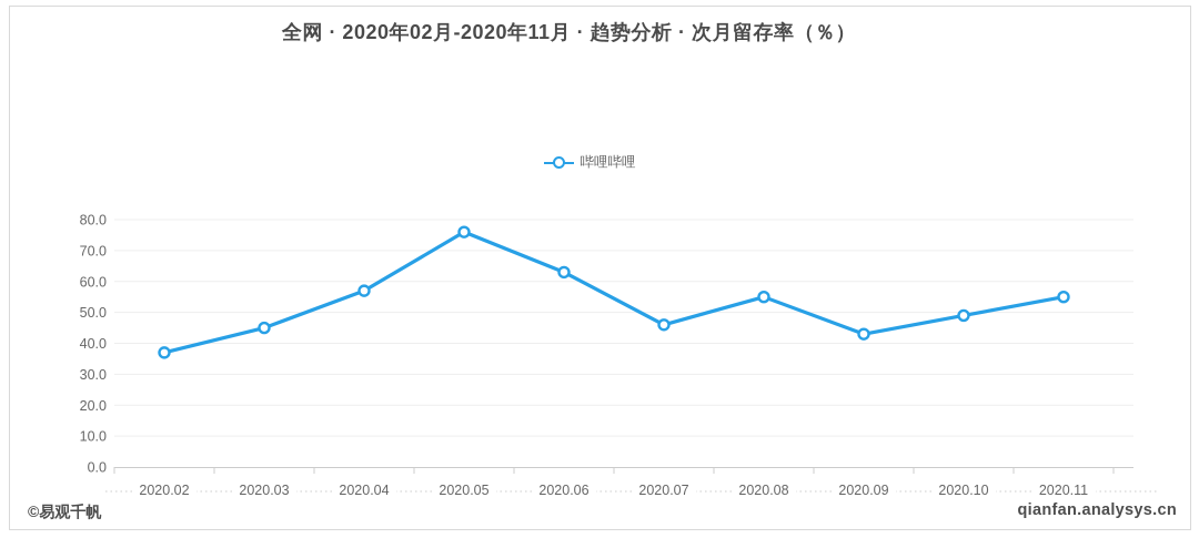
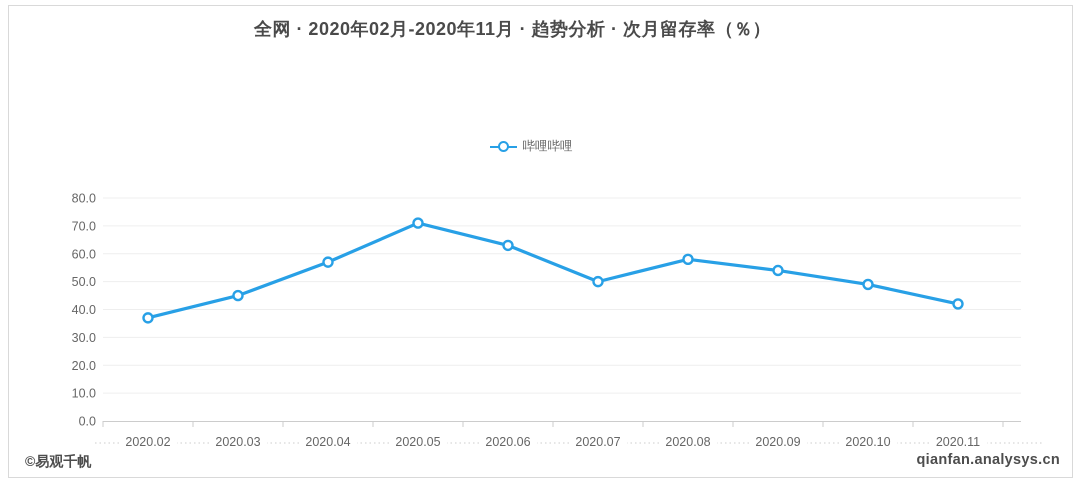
2020.05: 76 -> 71
2020.07: 46 -> 50
2020.08: 55 -> 58
2020.09: 43 -> 54
2020.11: 55 -> 42
